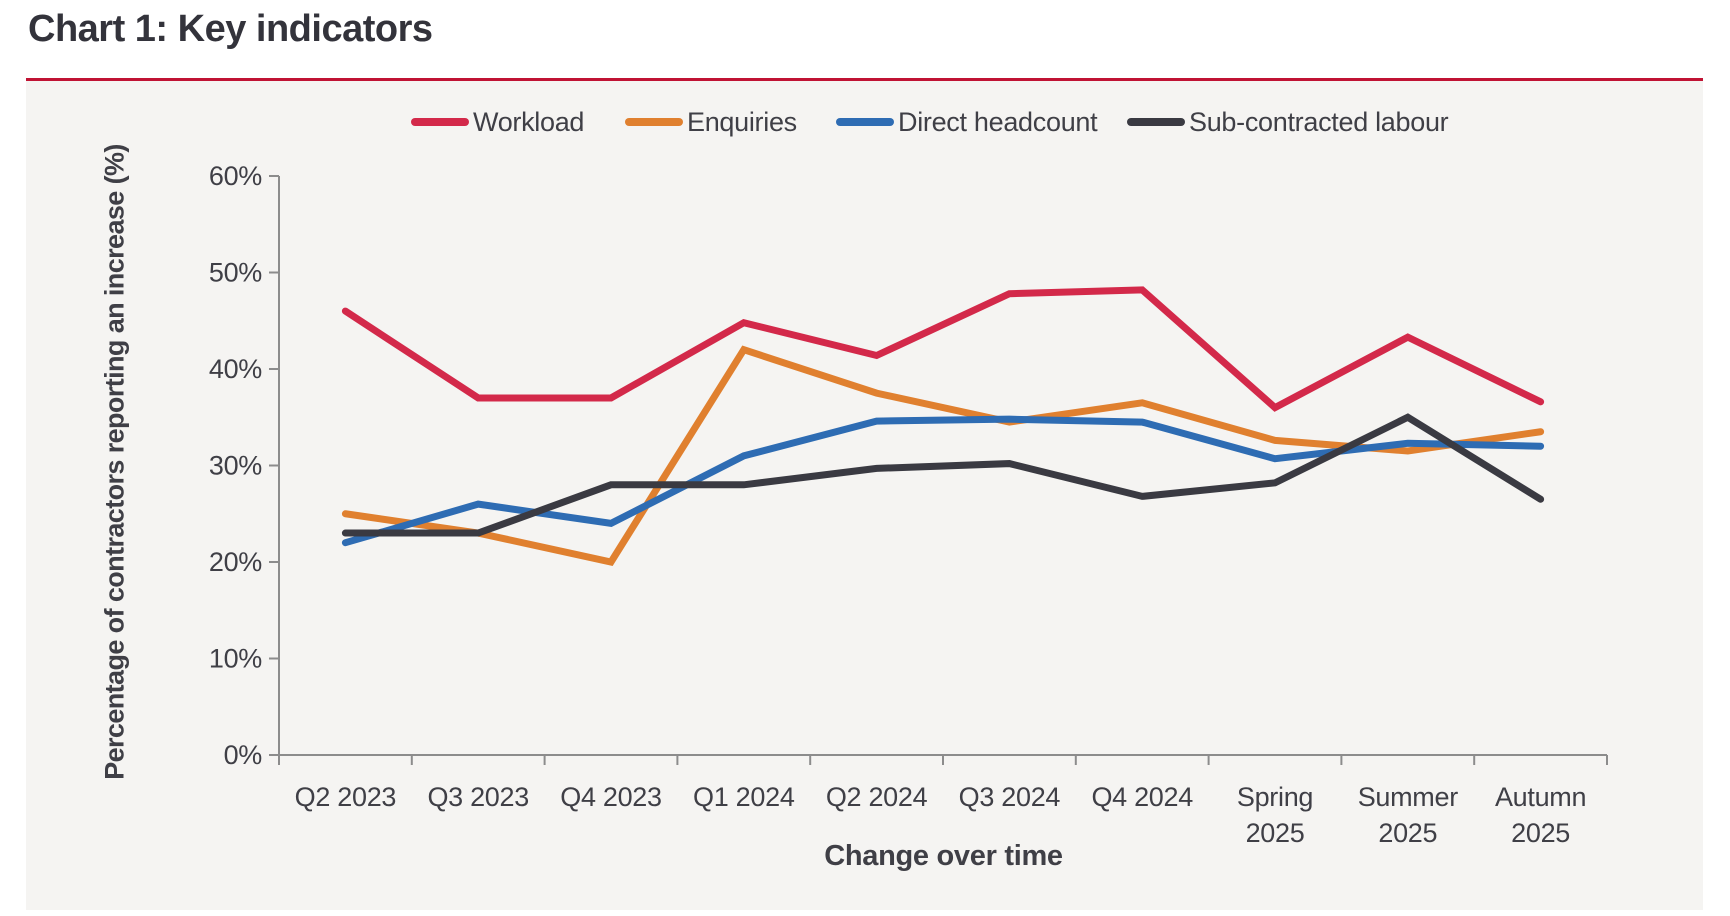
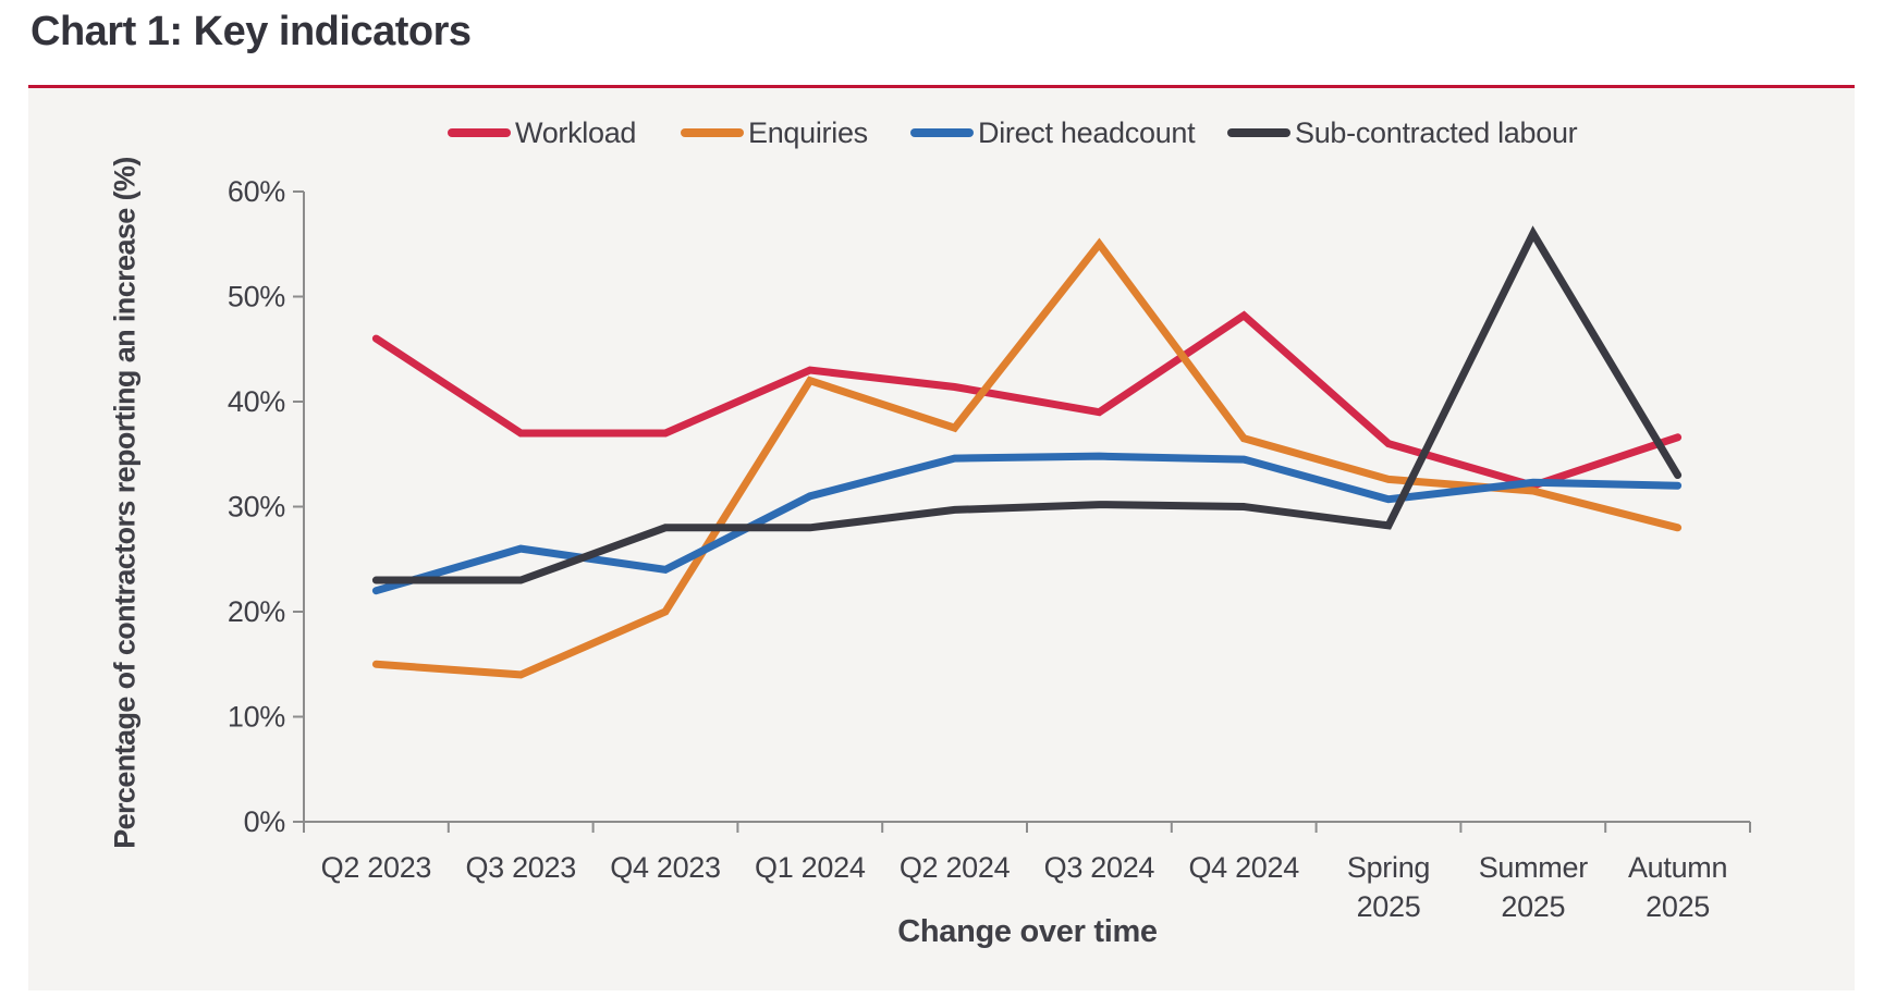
Enquiries/Q2 2023: 25% -> 15%
Enquiries/Q3 2023: 23% -> 14%
Workload/Q1 2024: 45% -> 43%
Workload/Q3 2024: 48% -> 39%
Enquiries/Q3 2024: 34% -> 55%
Sub-contracted labour/Q4 2024: 27% -> 30%
Workload/Summer 2025: 43% -> 32%
Sub-contracted labour/Summer 2025: 35% -> 56%
Enquiries/Autumn 2025: 34% -> 28%
Sub-contracted labour/Autumn 2025: 26% -> 33%
